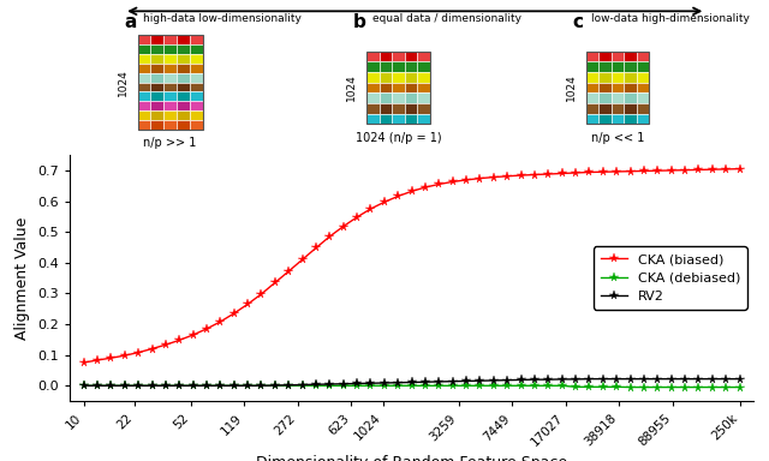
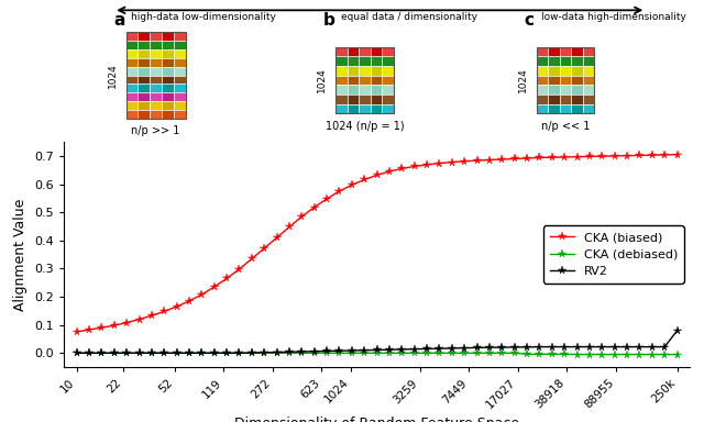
RV2/250k: 0.022 -> 0.080
